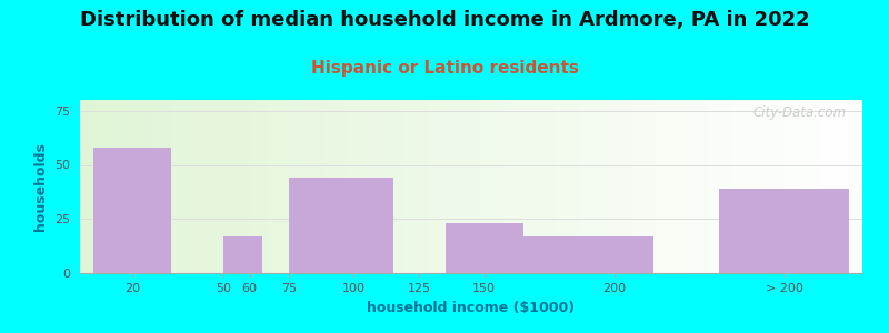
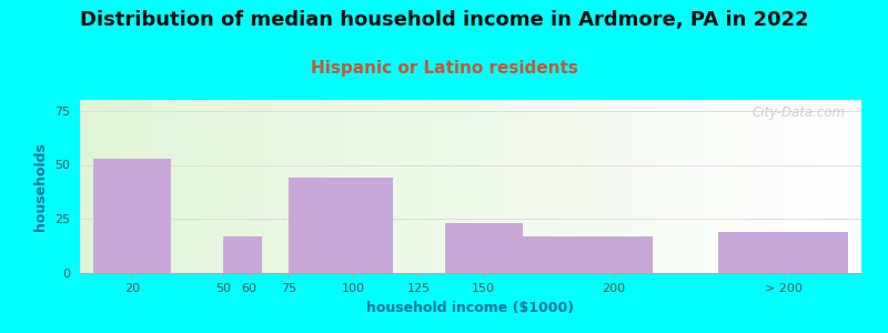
20: 58 -> 53
> 200: 39 -> 19
